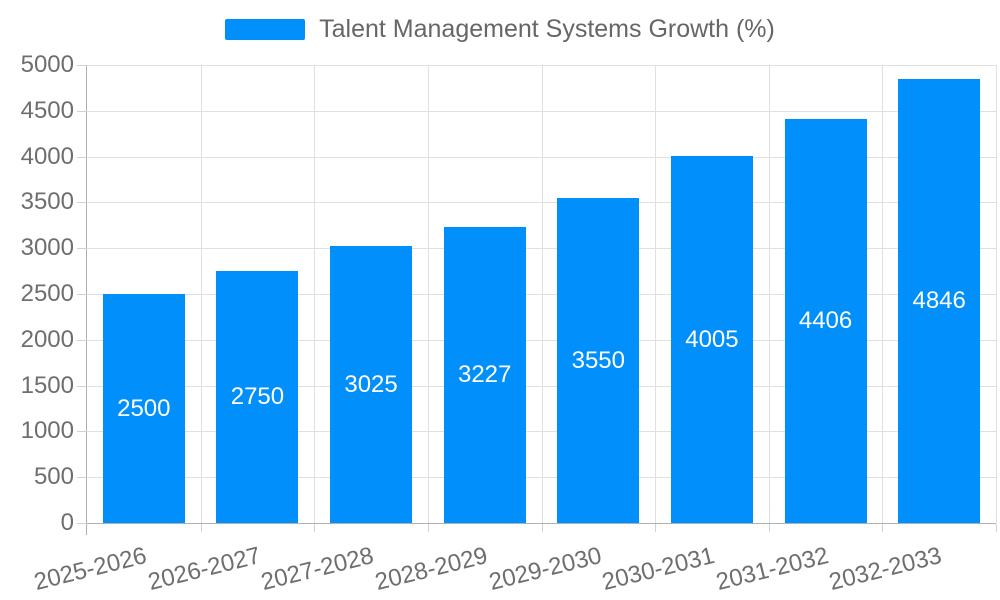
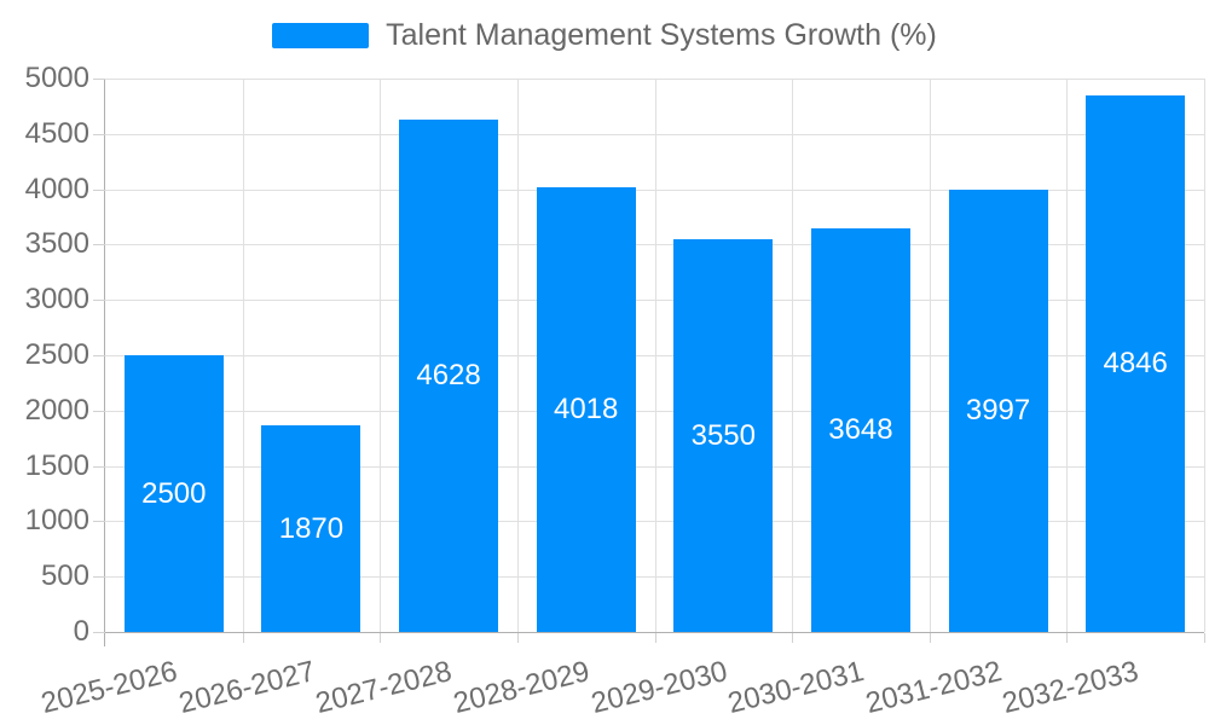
2026-2027: 2750 -> 1870
2027-2028: 3025 -> 4628
2028-2029: 3227 -> 4018
2030-2031: 4005 -> 3648
2031-2032: 4406 -> 3997
